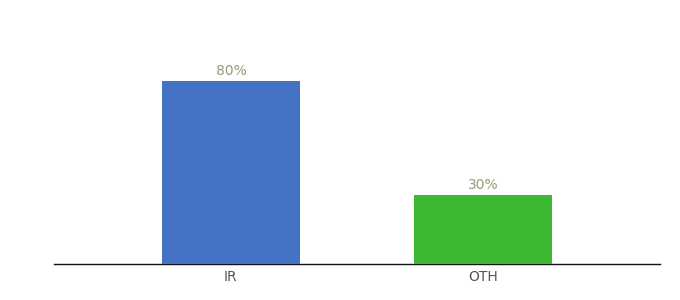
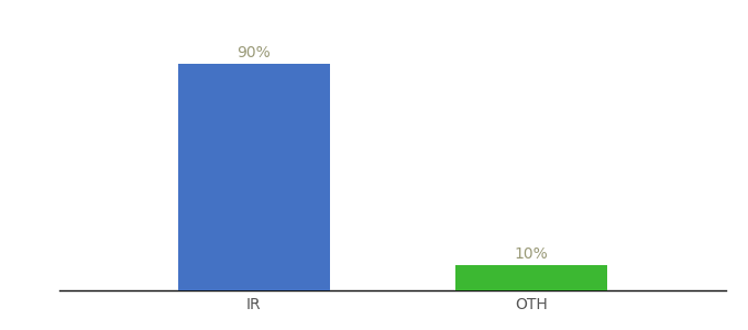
IR: 80% -> 90%
OTH: 30% -> 10%
